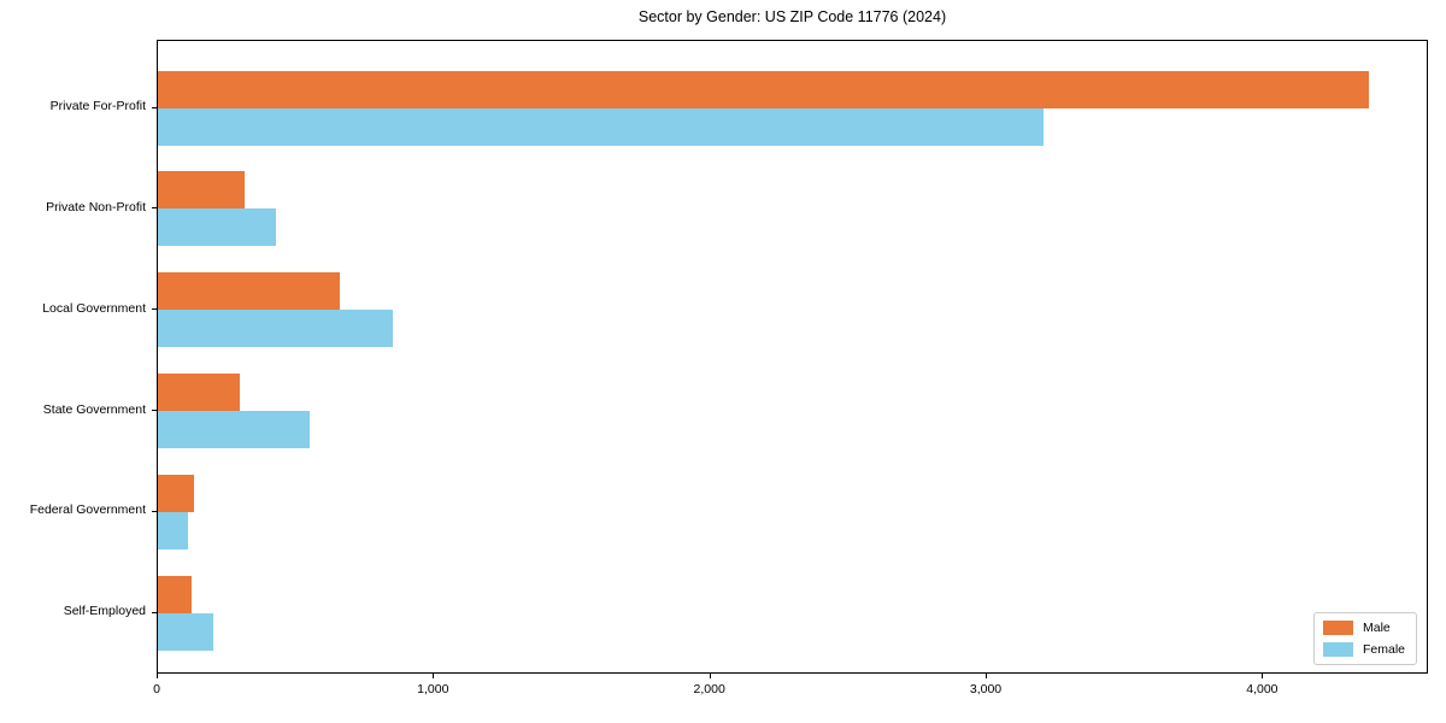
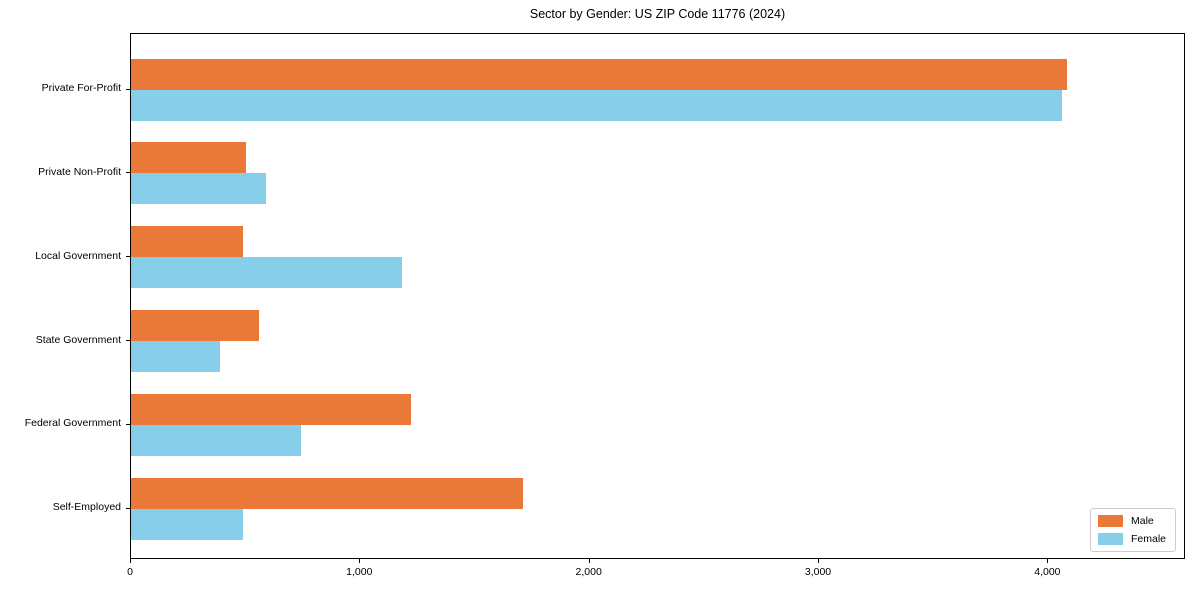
Male/Private For-Profit: 4380 -> 4080
Female/Private For-Profit: 3200 -> 4060
Male/Private Non-Profit: 320 -> 500
Female/Private Non-Profit: 420 -> 590
Male/Local Government: 660 -> 490
Female/Local Government: 850 -> 1180
Male/State Government: 300 -> 560
Female/State Government: 550 -> 390
Male/Federal Government: 130 -> 1220
Female/Federal Government: 110 -> 740
Male/Self-Employed: 120 -> 1710
Female/Self-Employed: 200 -> 490
